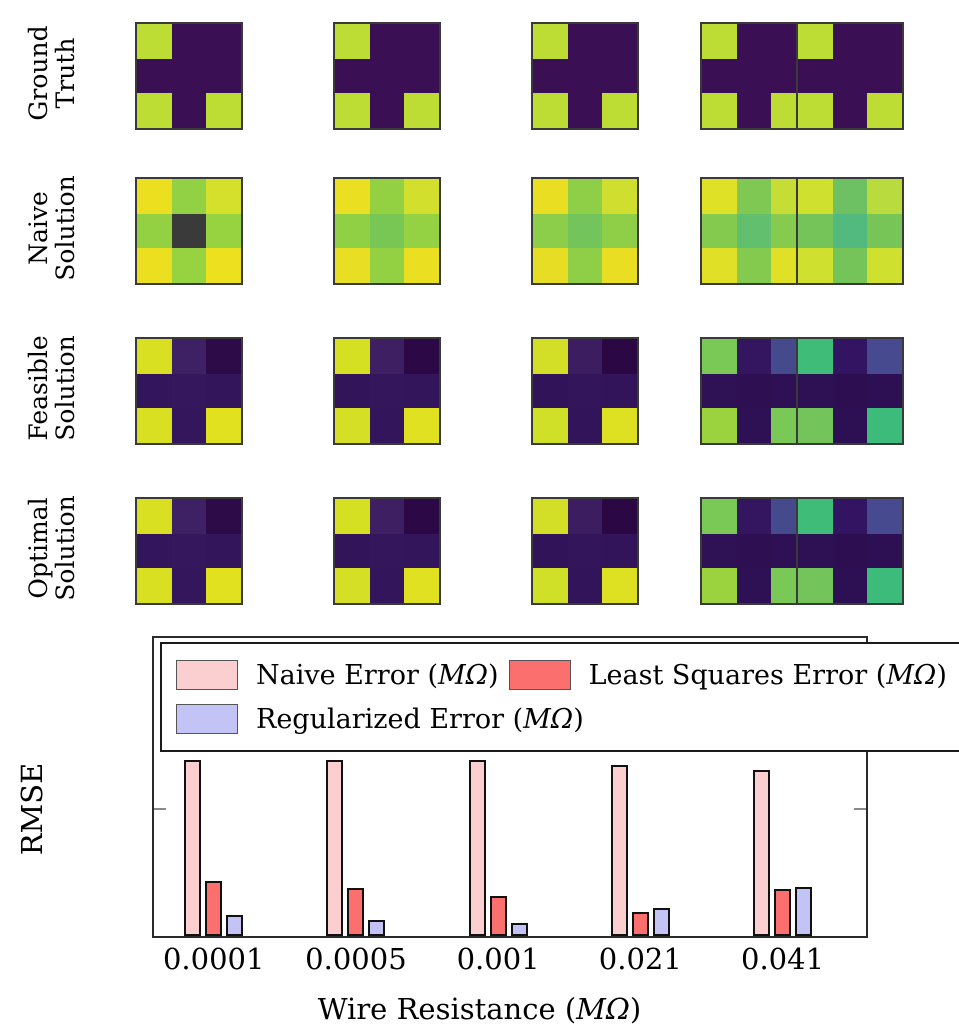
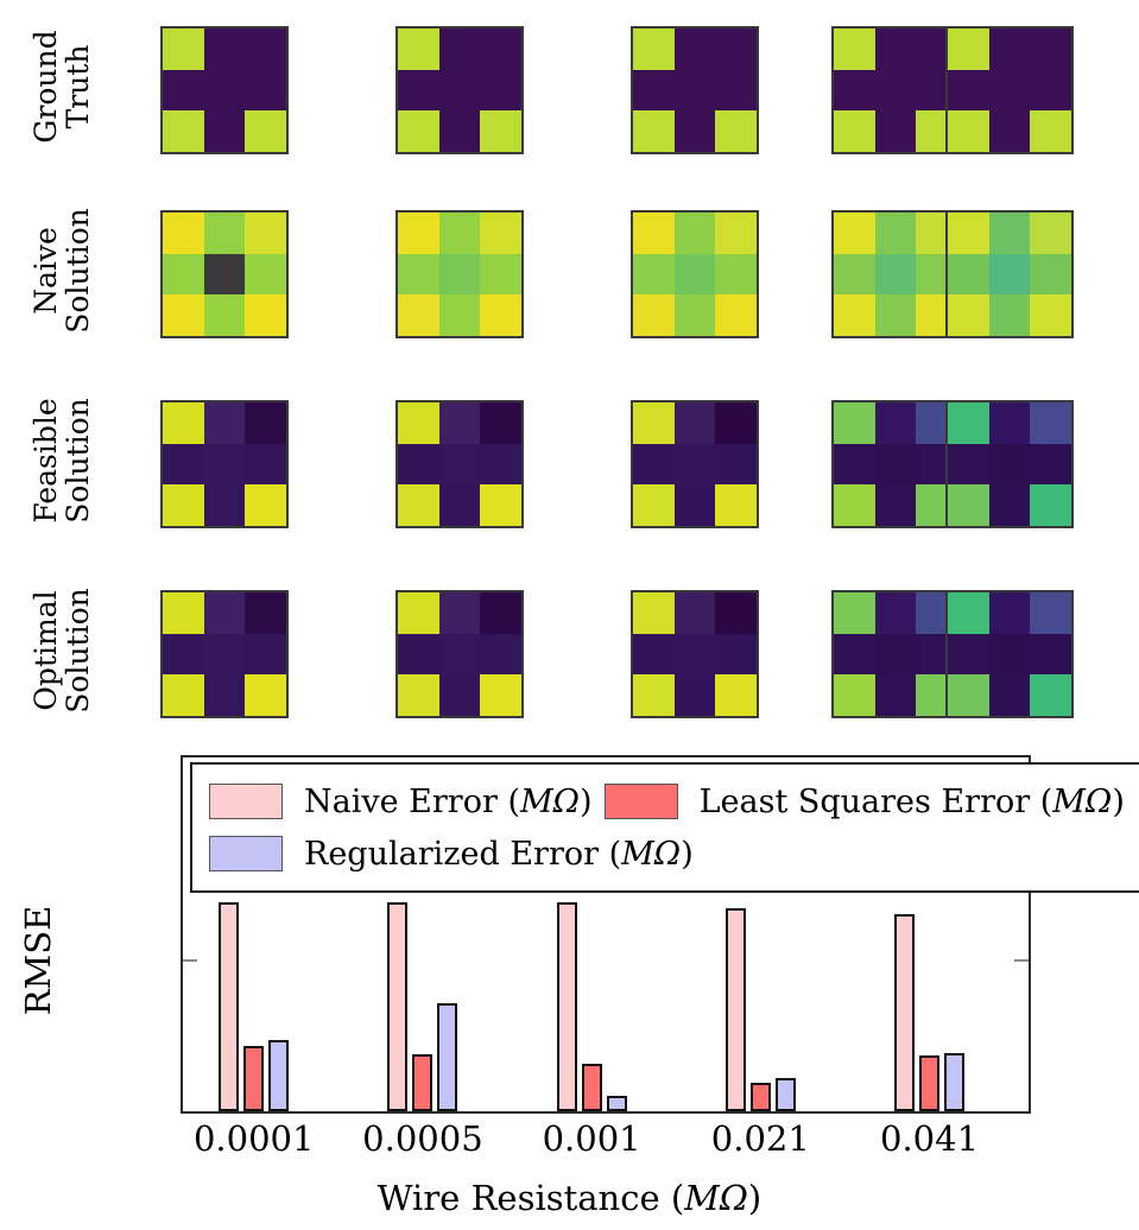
Regularized Error (MΩ)/0.0001: 0.09 -> 0.24
Regularized Error (MΩ)/0.0005: 0.07 -> 0.36
